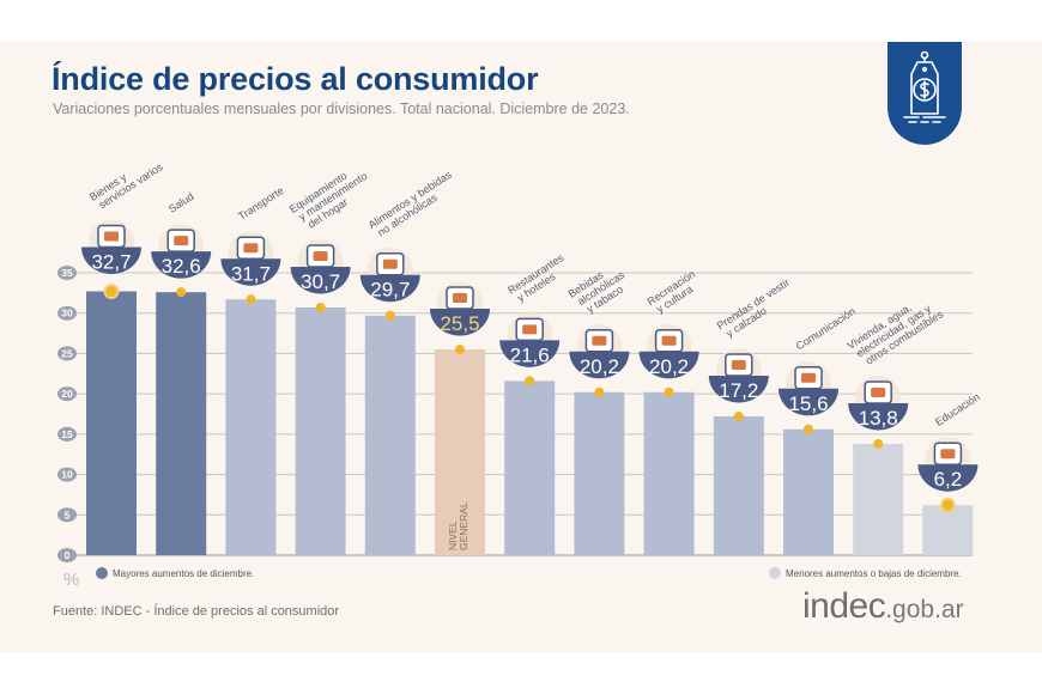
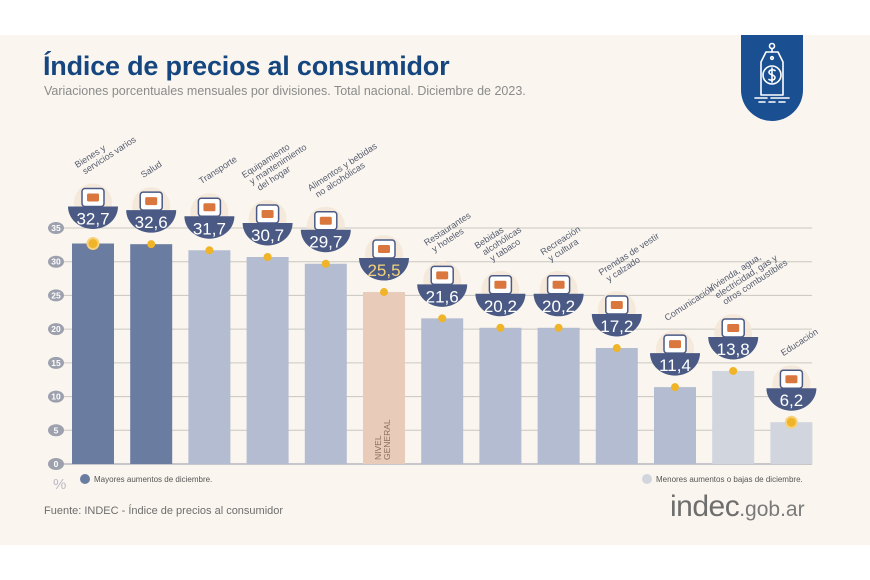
Comunicación: 15,6 -> 11,4
